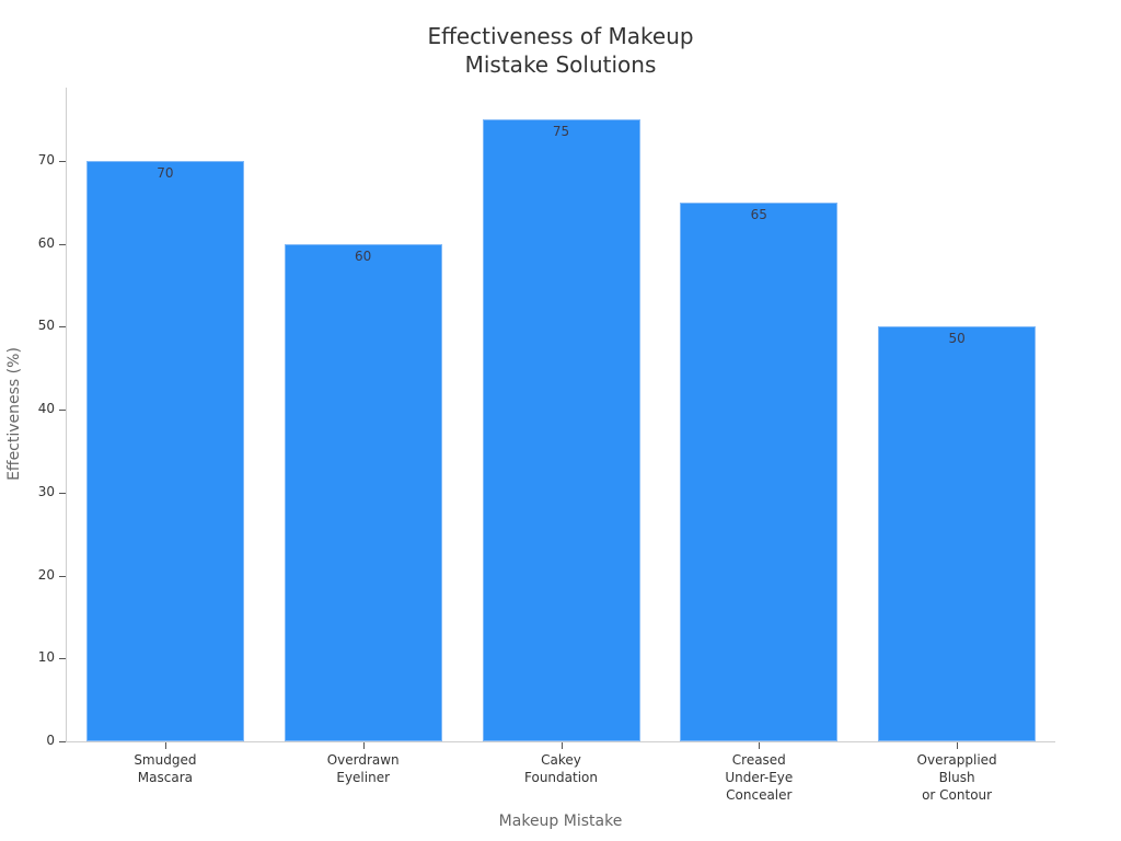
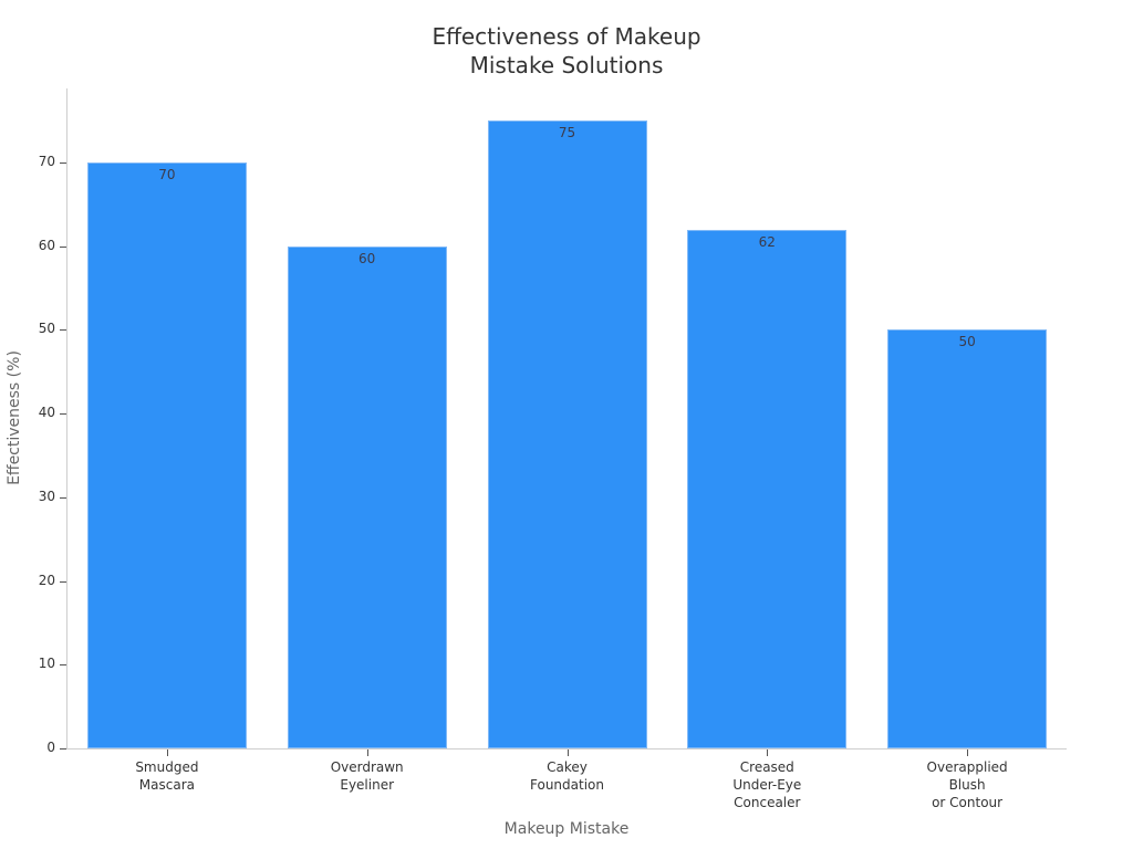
Creased Under-Eye Concealer: 65 -> 62
